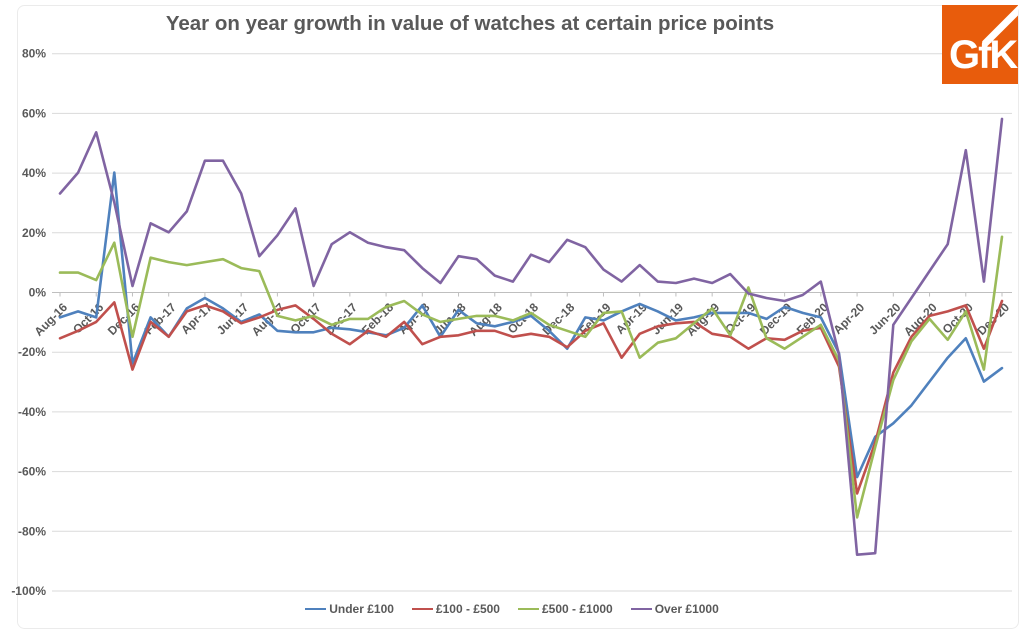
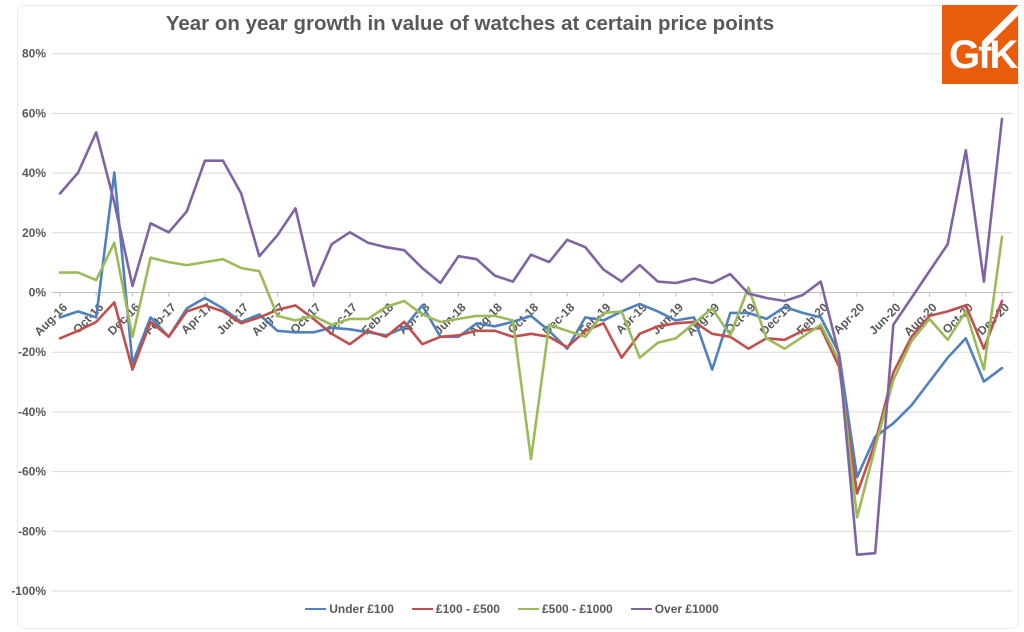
Under £100/Jun-18: -6% -> -15%
£500 - £1000/Oct-18: -7% -> -56%
Under £100/Aug-19: -7% -> -26%
